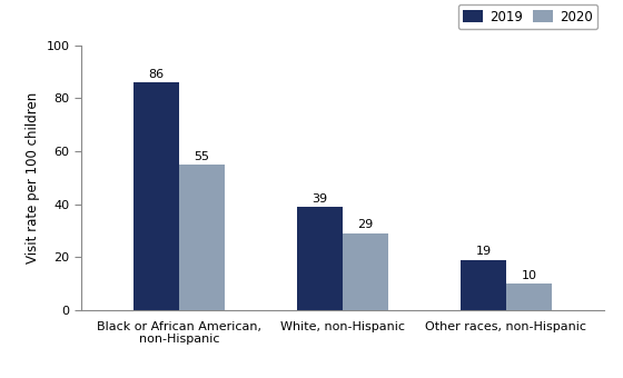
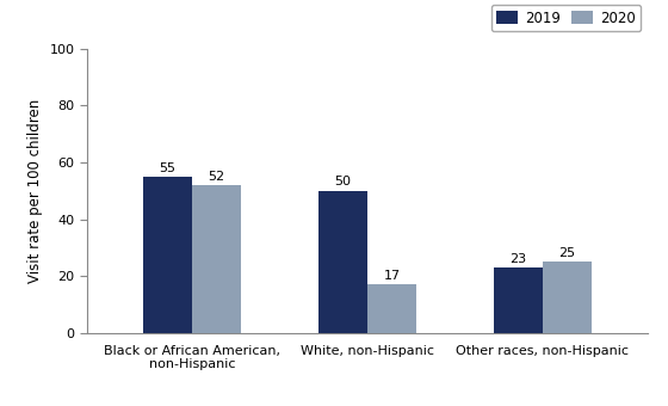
2019/Black or African American, non-Hispanic: 86 -> 55
2020/Black or African American, non-Hispanic: 55 -> 52
2019/White, non-Hispanic: 39 -> 50
2020/White, non-Hispanic: 29 -> 17
2019/Other races, non-Hispanic: 19 -> 23
2020/Other races, non-Hispanic: 10 -> 25
